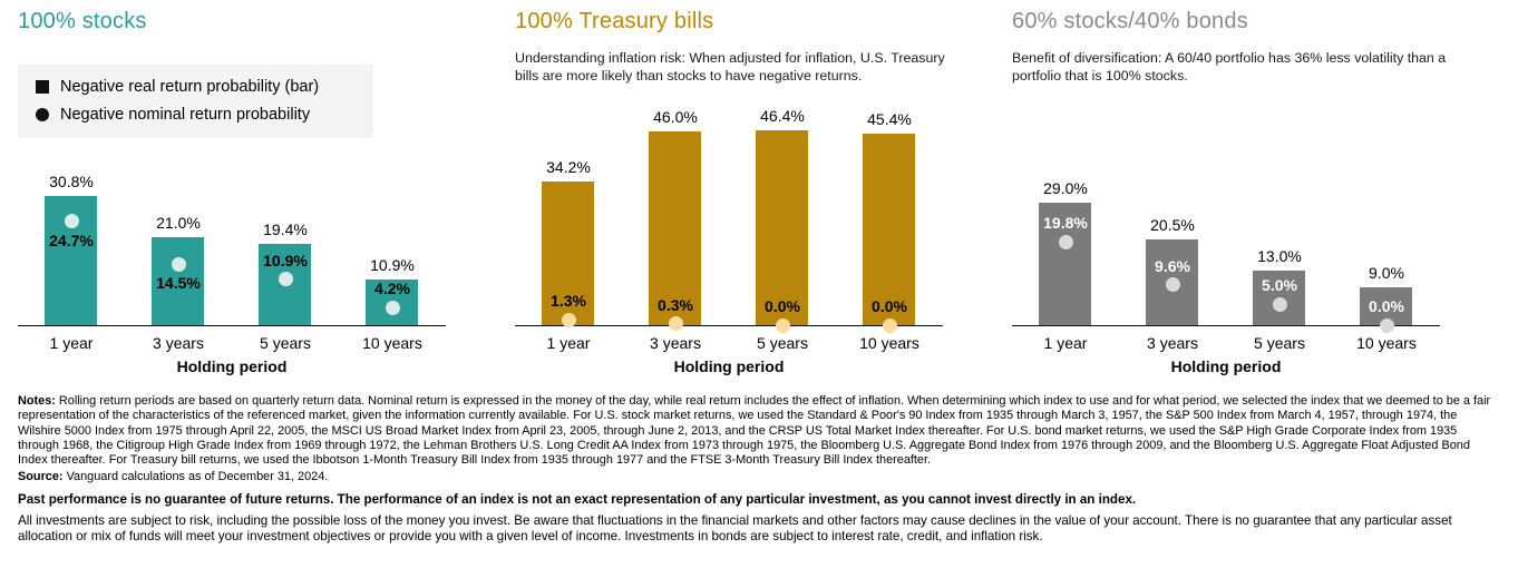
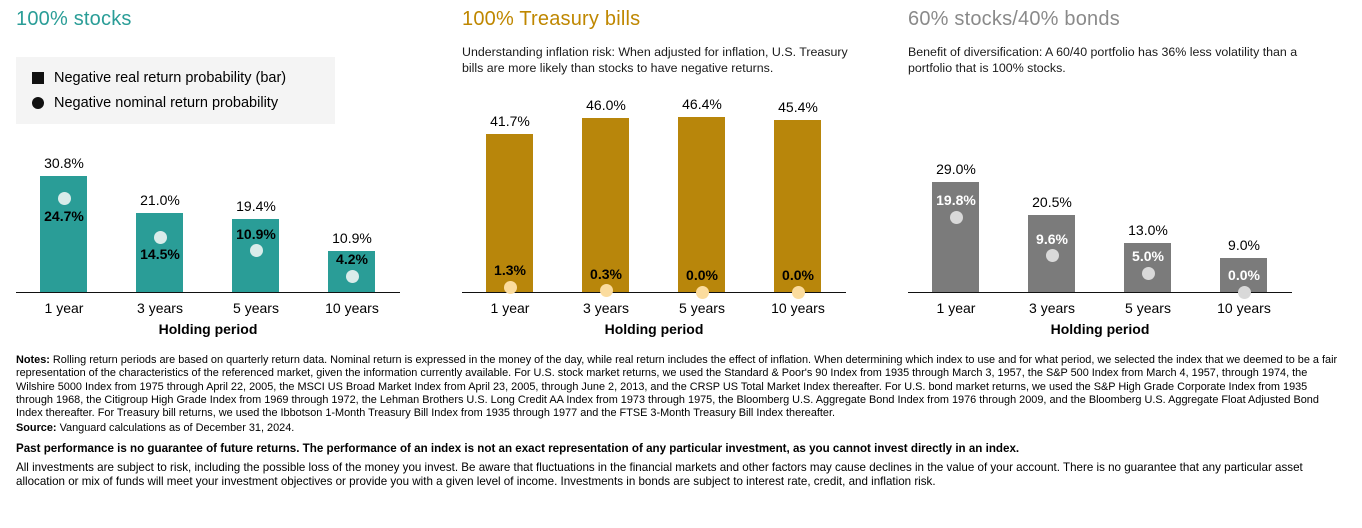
100% Treasury bills/Negative real return probability (bar)/1 year: 34.2% -> 41.7%
